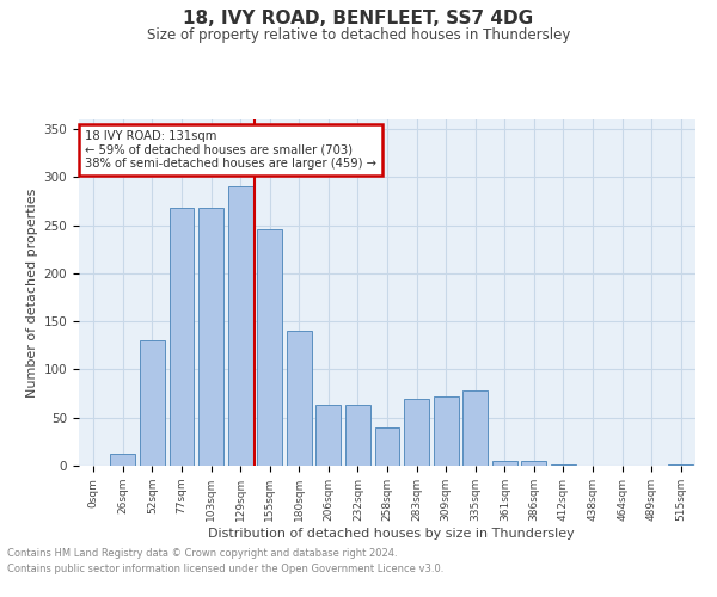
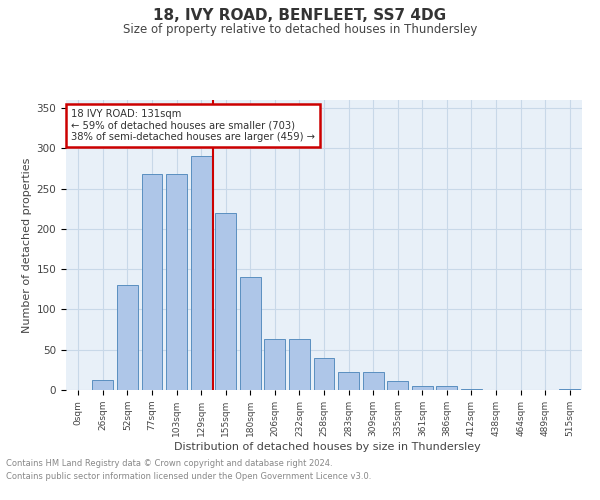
155sqm: 246 -> 220
283sqm: 70 -> 22
309sqm: 72 -> 22
335sqm: 78 -> 11
